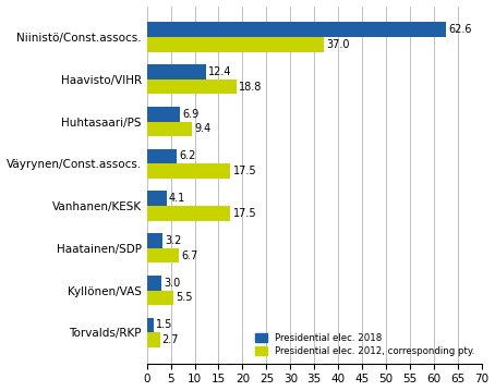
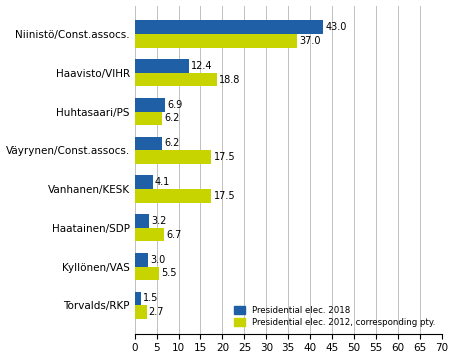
Presidential elec. 2018/Niinistö/Const.assocs.: 62.6 -> 43.0
Presidential elec. 2012, corresponding pty./Huhtasaari/PS: 9.4 -> 6.2
